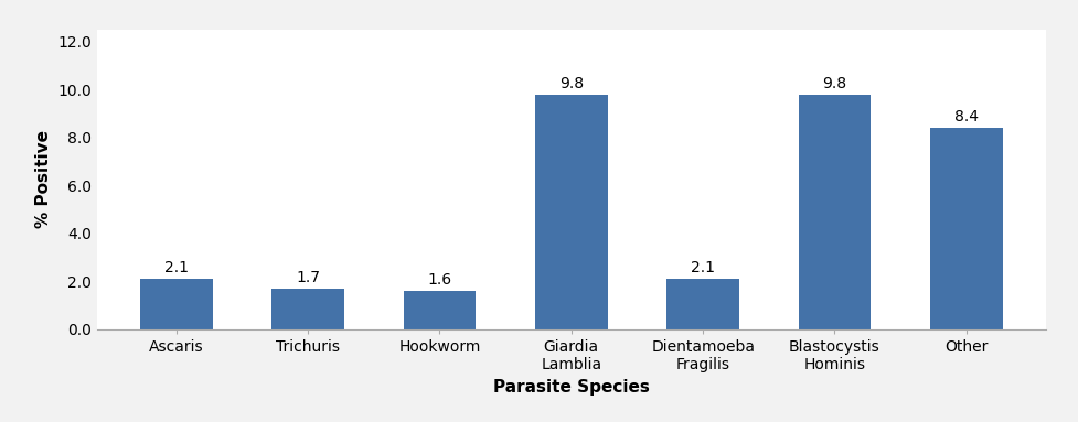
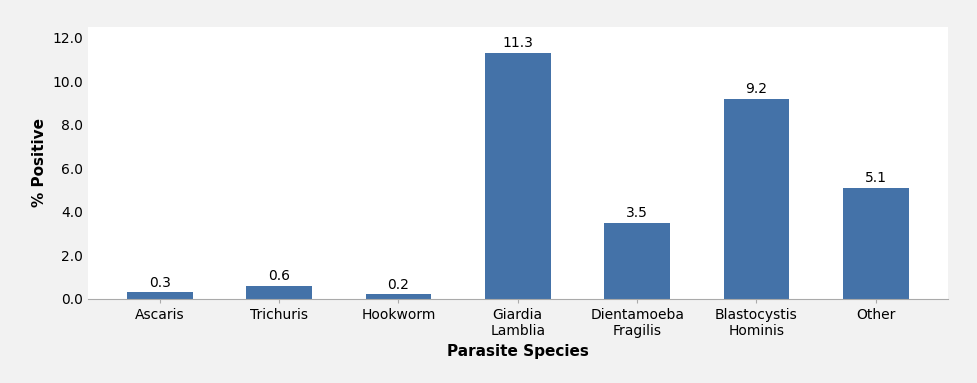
Ascaris: 2.1 -> 0.3
Trichuris: 1.7 -> 0.6
Hookworm: 1.6 -> 0.2
Giardia Lamblia: 9.8 -> 11.3
Dientamoeba Fragilis: 2.1 -> 3.5
Blastocystis Hominis: 9.8 -> 9.2
Other: 8.4 -> 5.1
